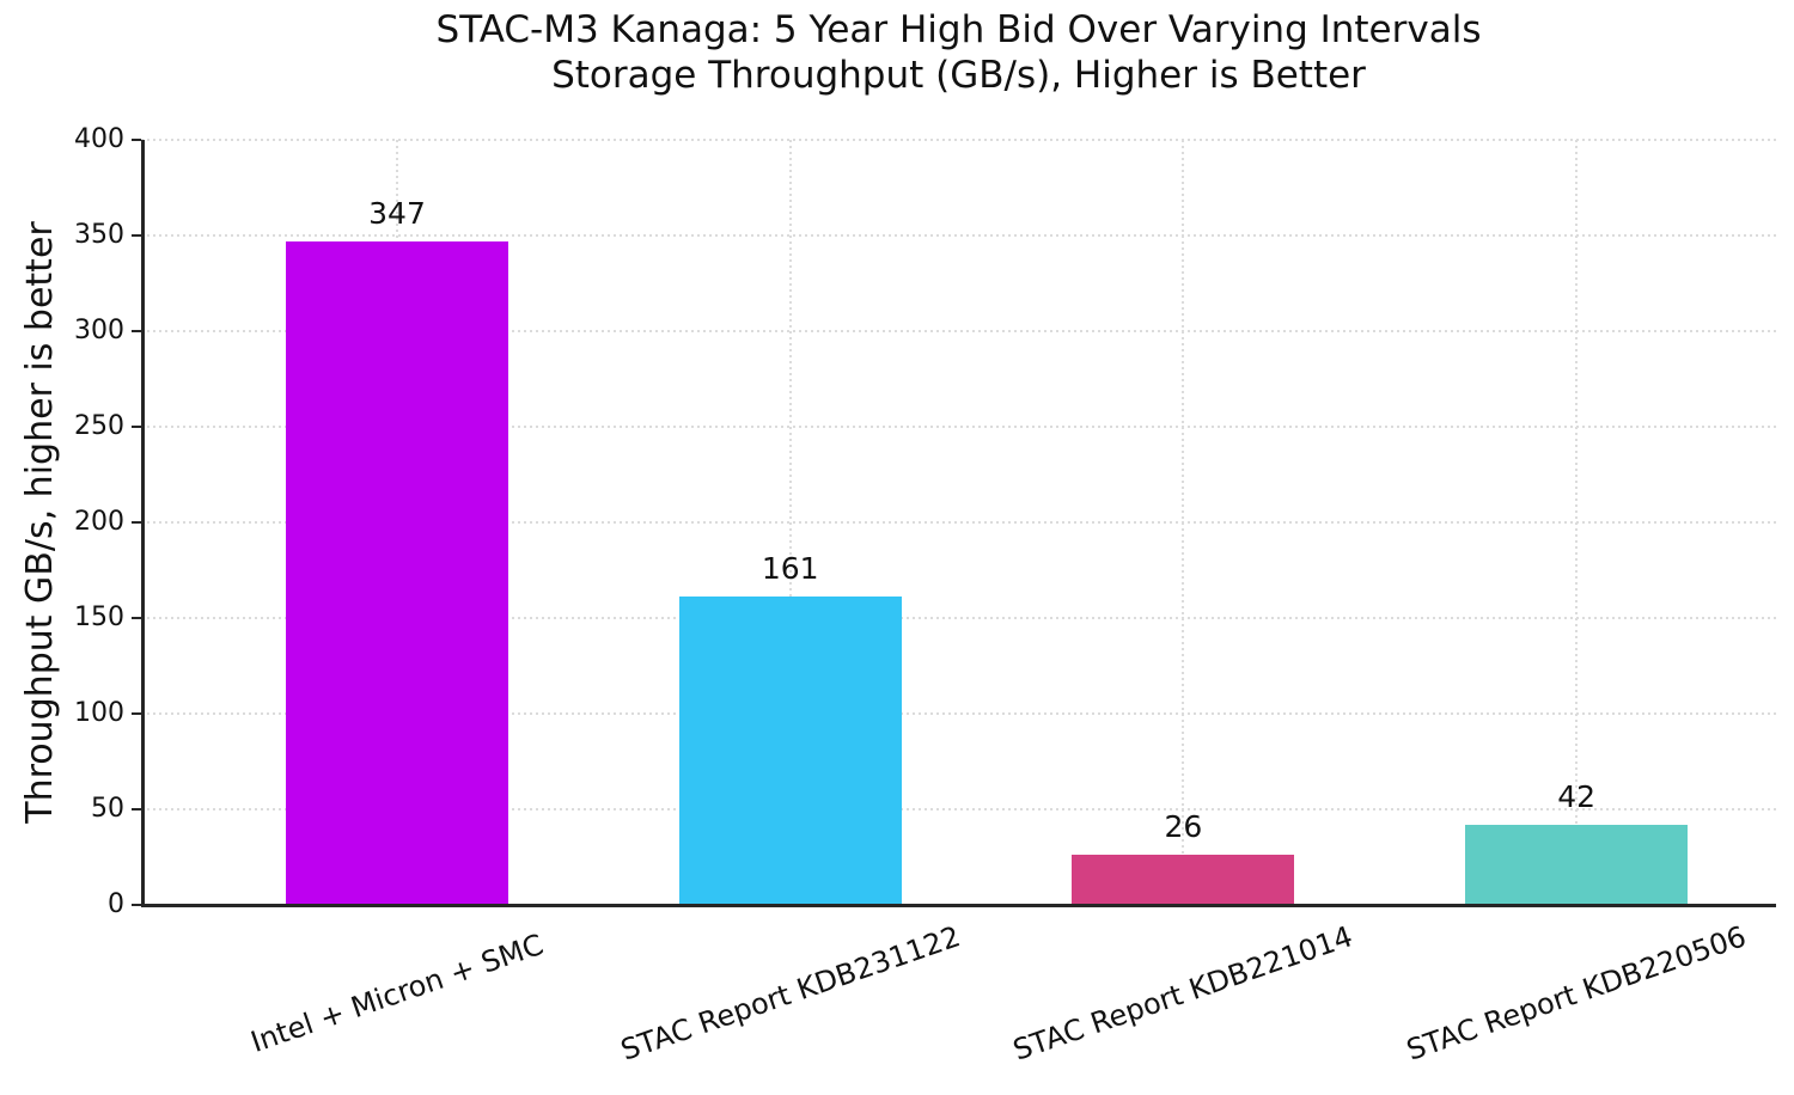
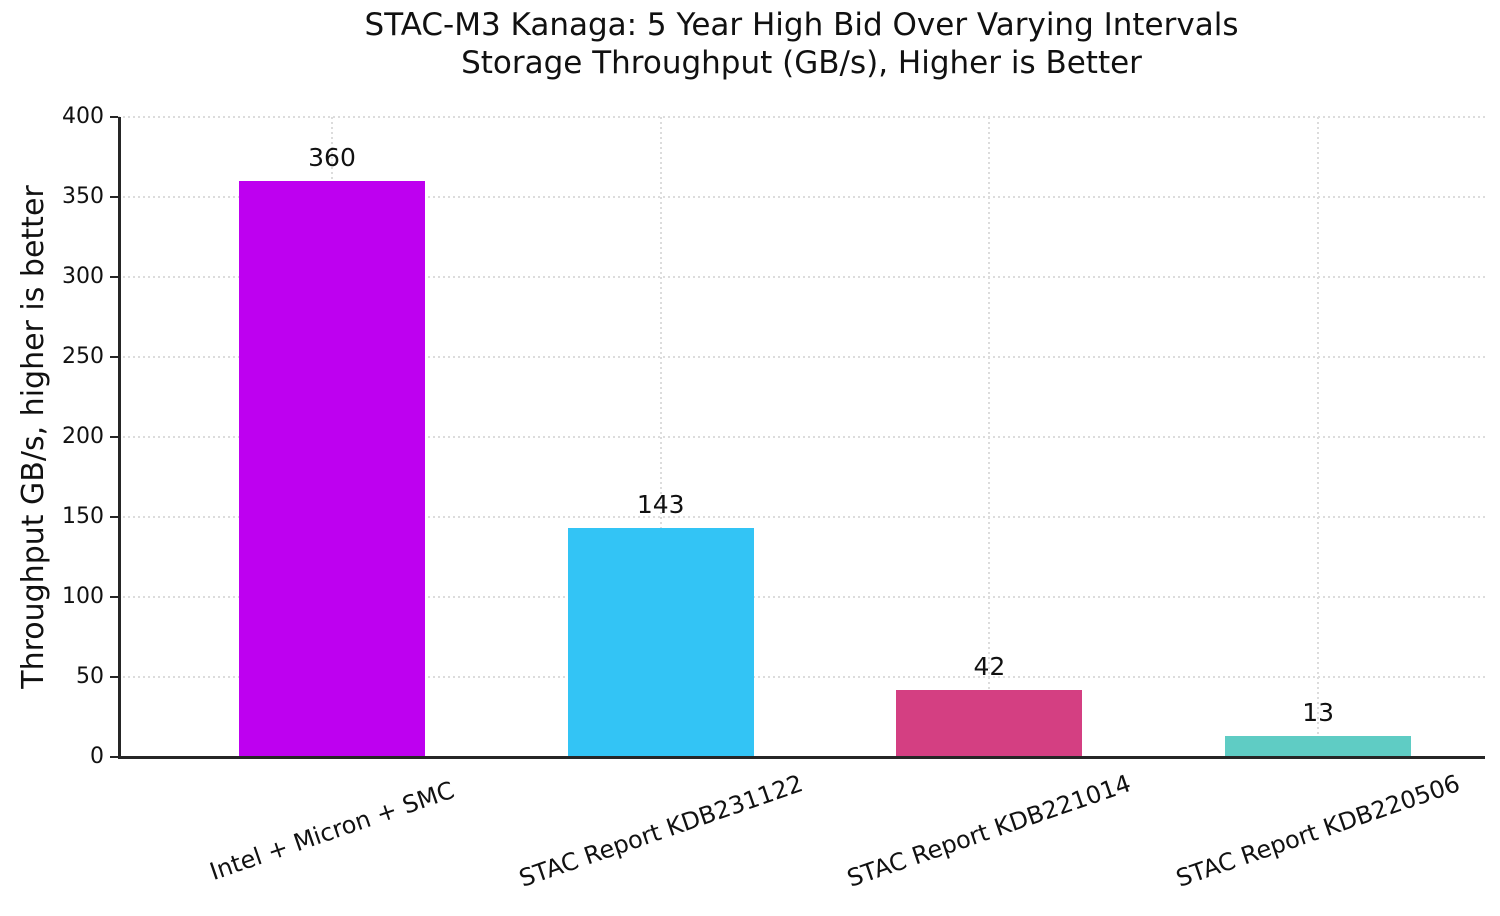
Intel + Micron + SMC: 347 -> 360
STAC Report KDB231122: 161 -> 143
STAC Report KDB221014: 26 -> 42
STAC Report KDB220506: 42 -> 13
